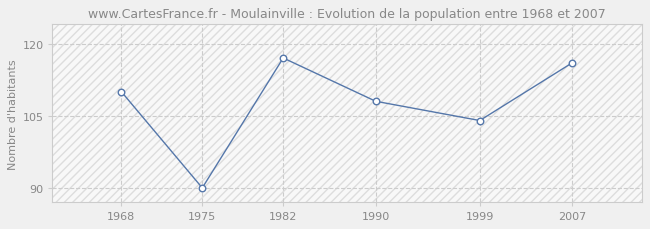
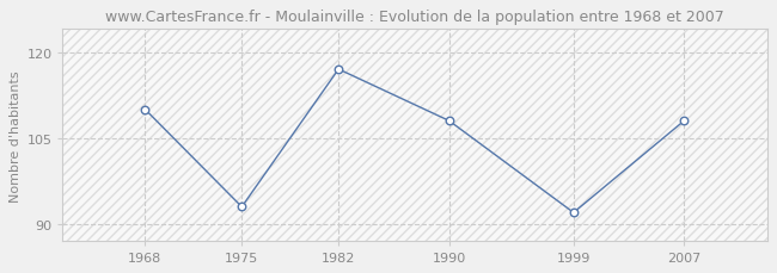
1975: 90 -> 93
1999: 104 -> 92
2007: 116 -> 108
